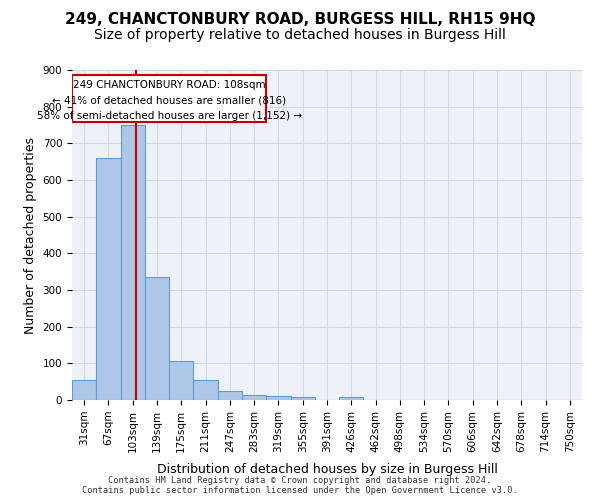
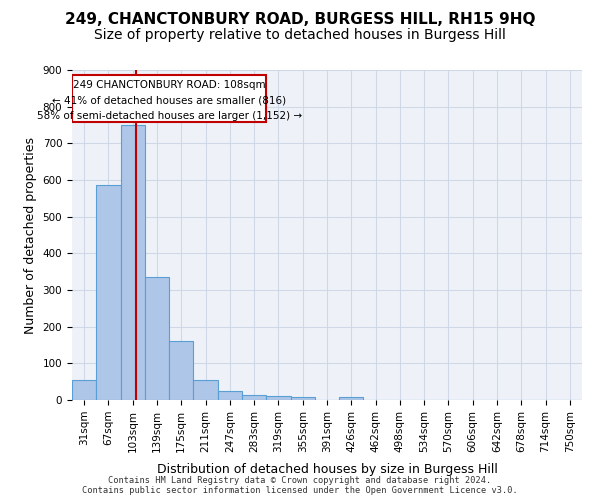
67sqm: 660 -> 585
175sqm: 107 -> 160
